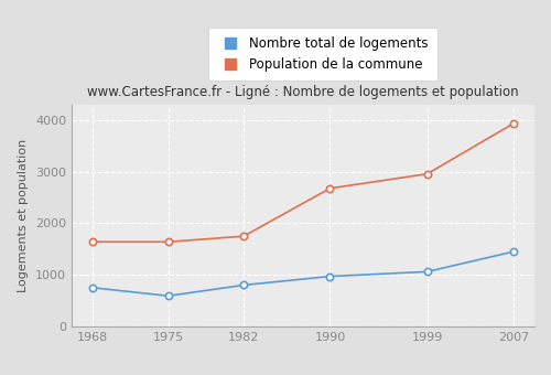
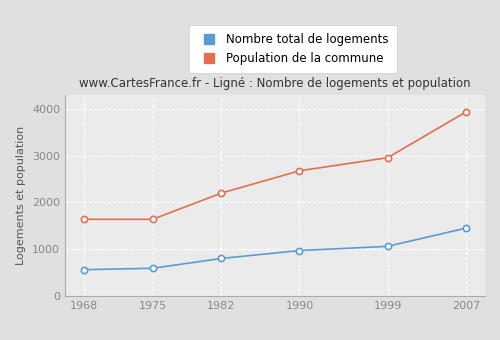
Nombre total de logements/1968: 750 -> 560
Population de la commune/1982: 1750 -> 2200
